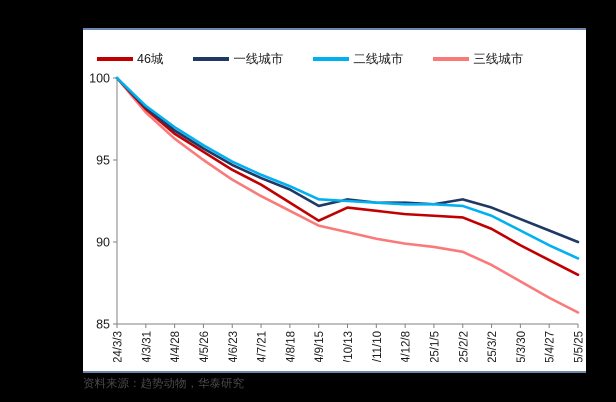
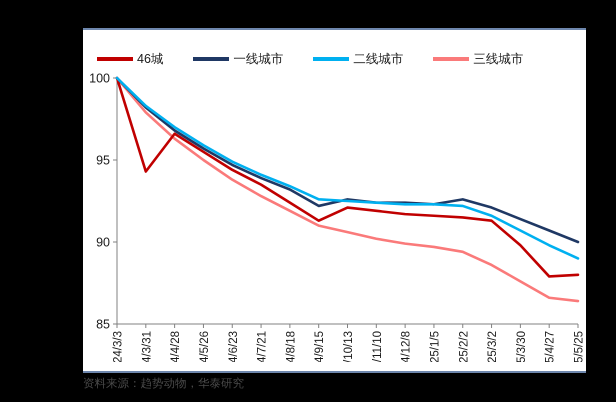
46城/24/3/31: 98.1 -> 94.3
46城/25/3/2: 90.8 -> 91.3
46城/25/4/27: 88.9 -> 87.9
三线城市/25/5/25: 85.7 -> 86.4
